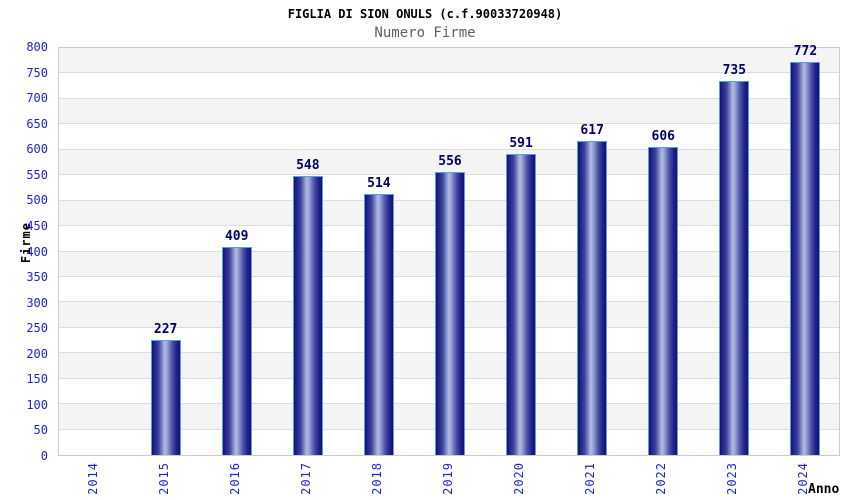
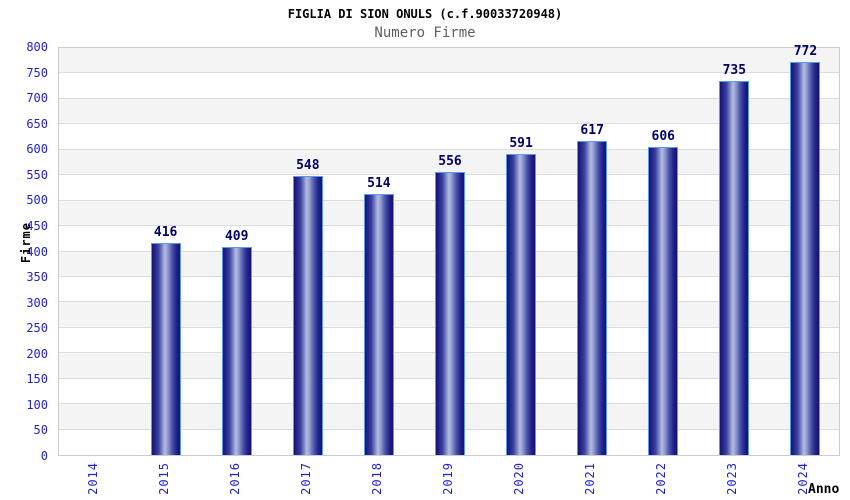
2015: 227 -> 416
